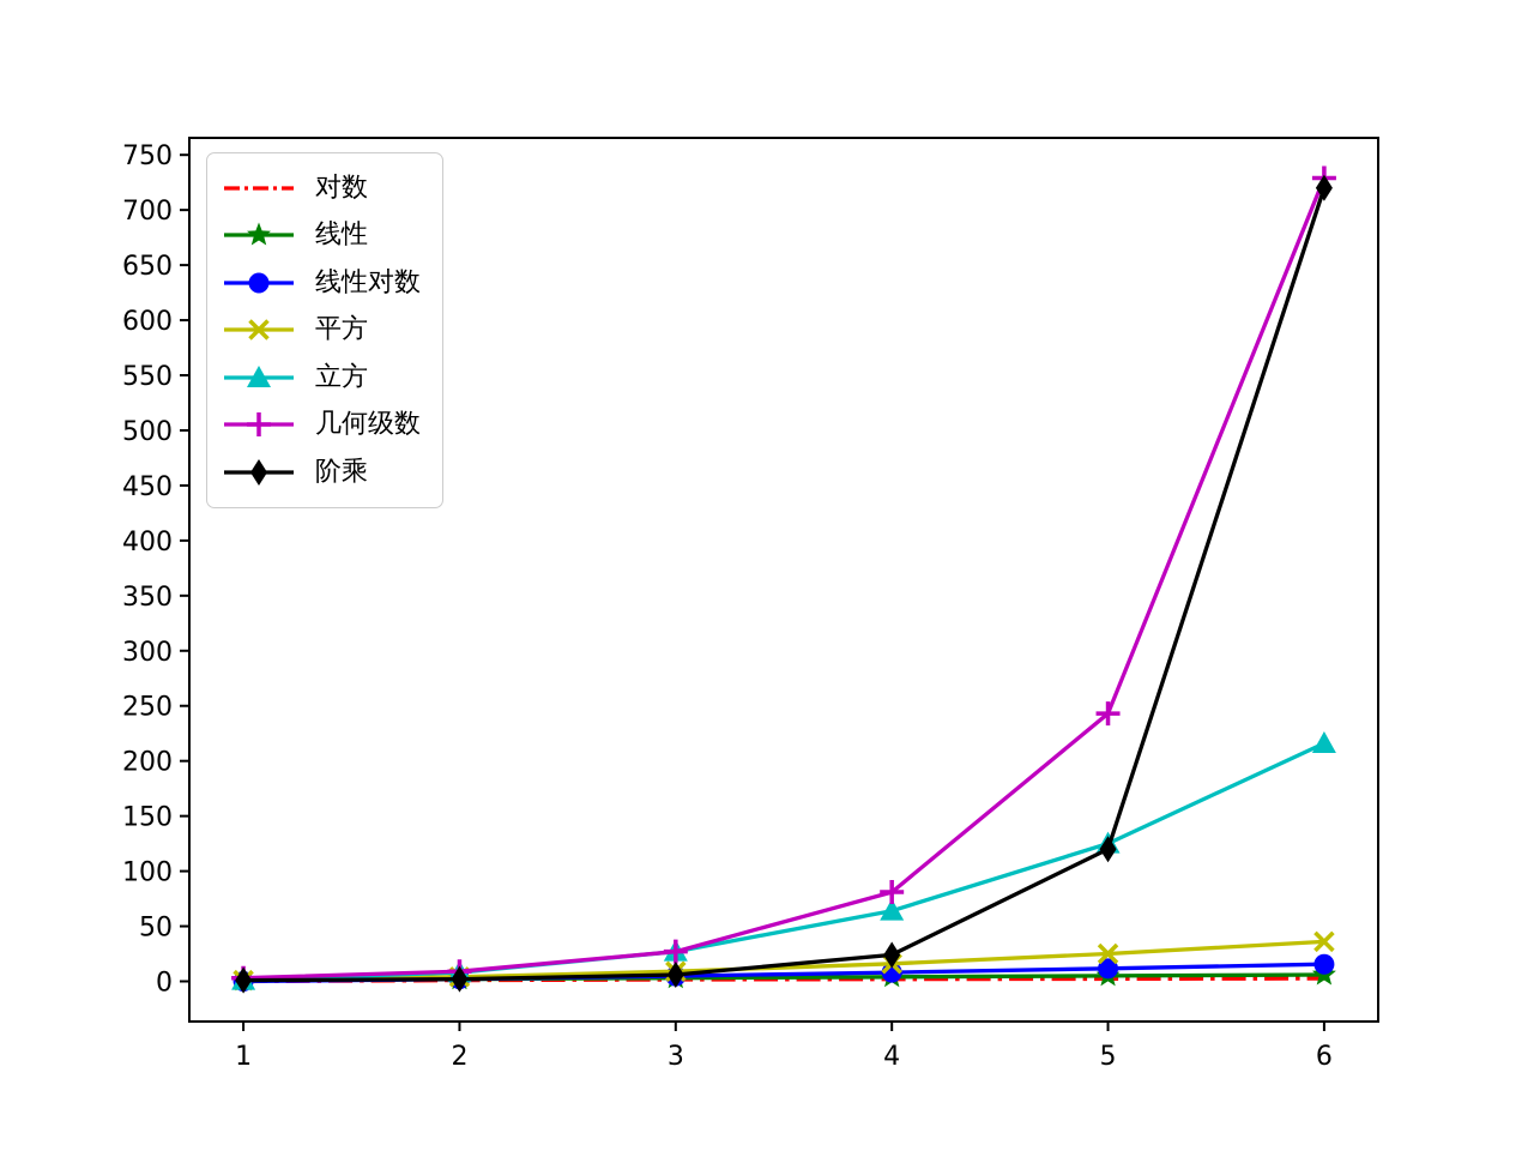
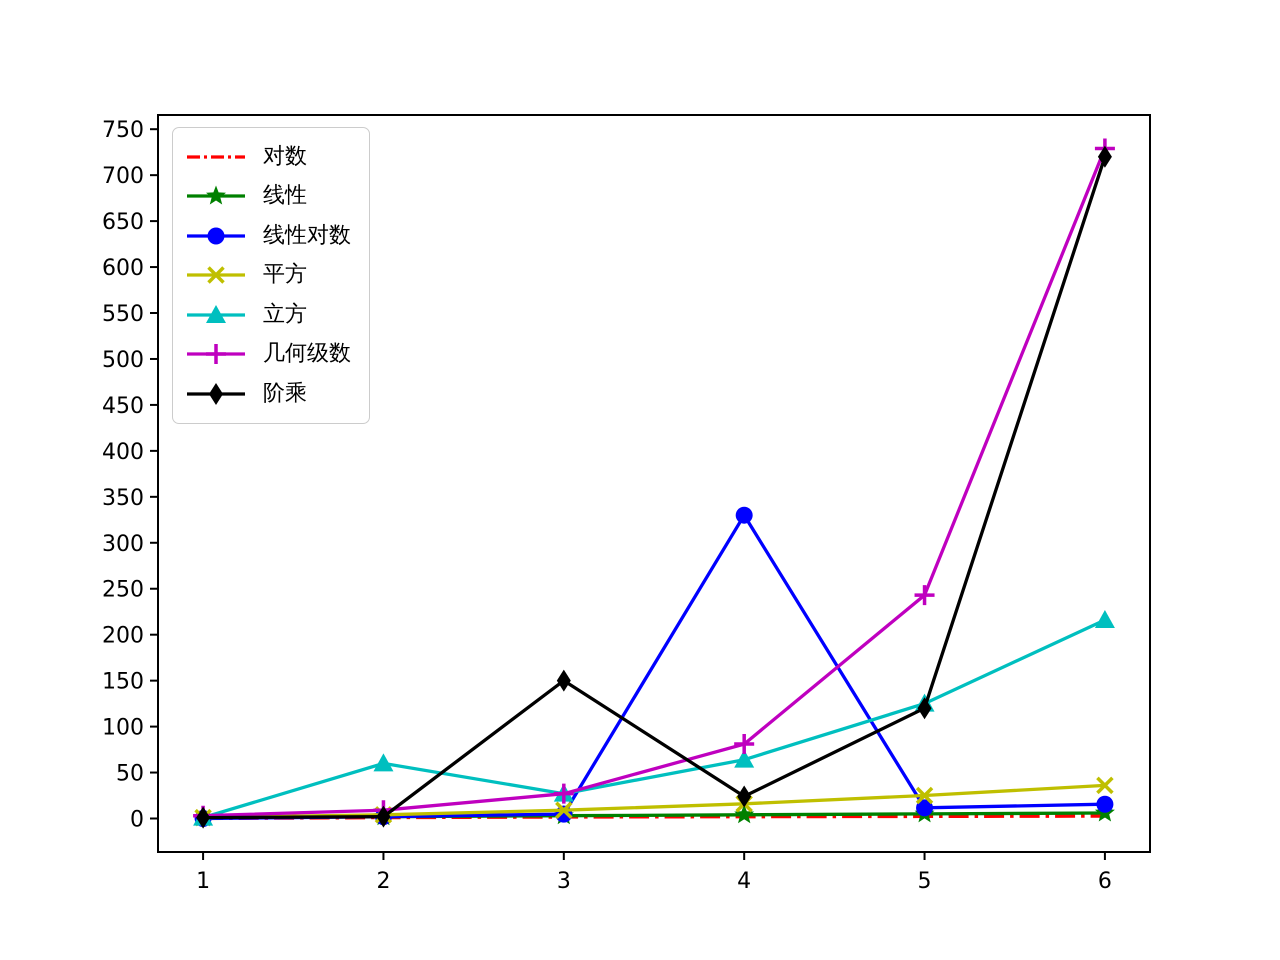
立方/2: 10 -> 60
阶乘/3: 10 -> 150
线性对数/4: 10 -> 330
